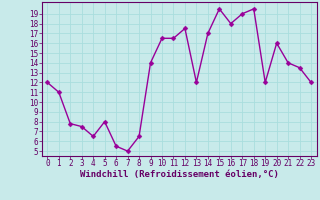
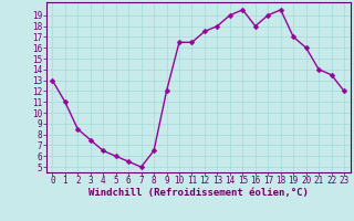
0: 12.0 -> 13.0
2: 7.8 -> 8.5
5: 8.0 -> 6.0
9: 14.0 -> 12.0
13: 12.0 -> 18.0
14: 17.0 -> 19.0
19: 12.0 -> 17.0
